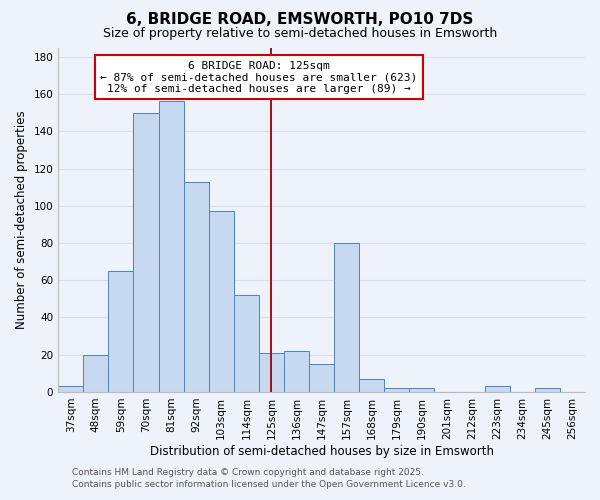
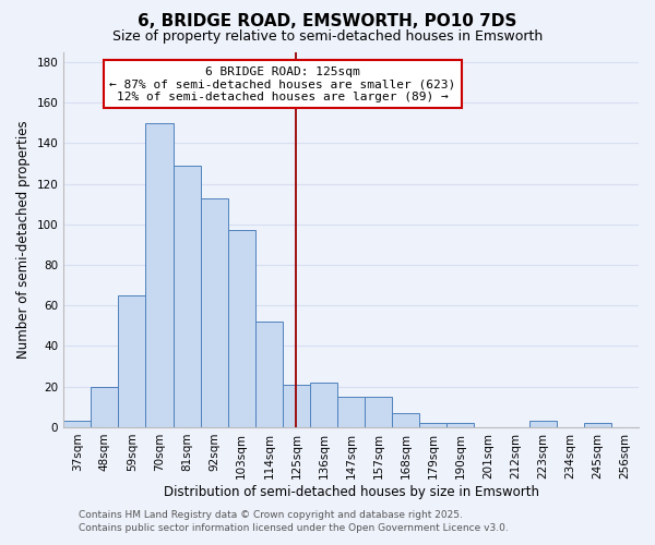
81sqm: 156 -> 129
157sqm: 80 -> 15
